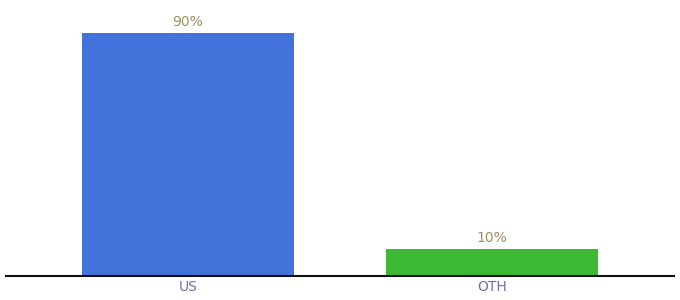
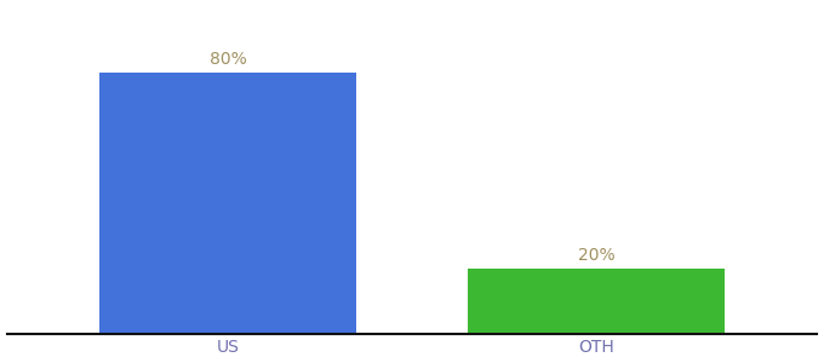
US: 90% -> 80%
OTH: 10% -> 20%
